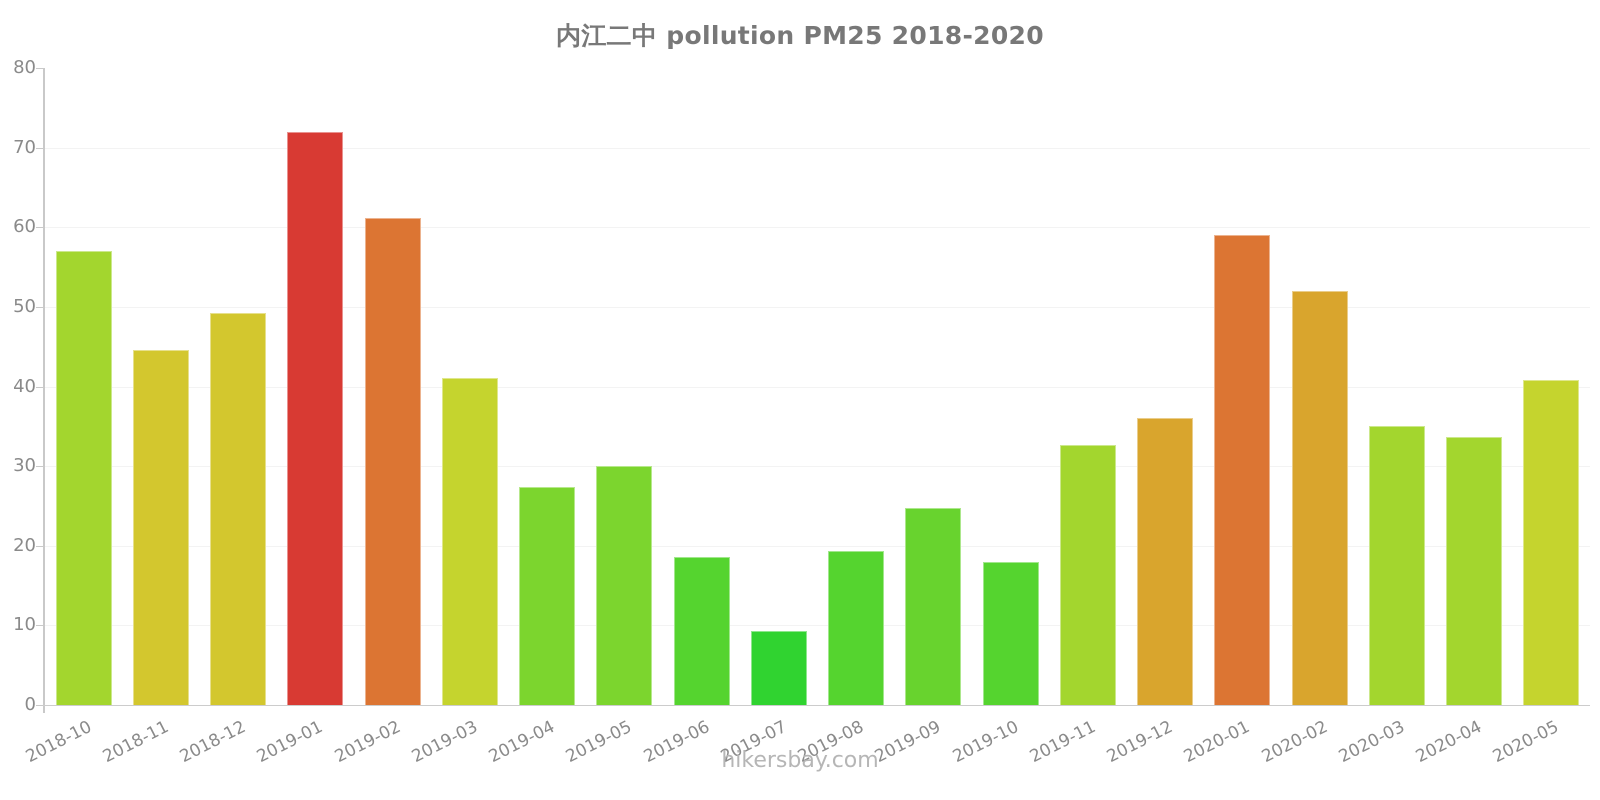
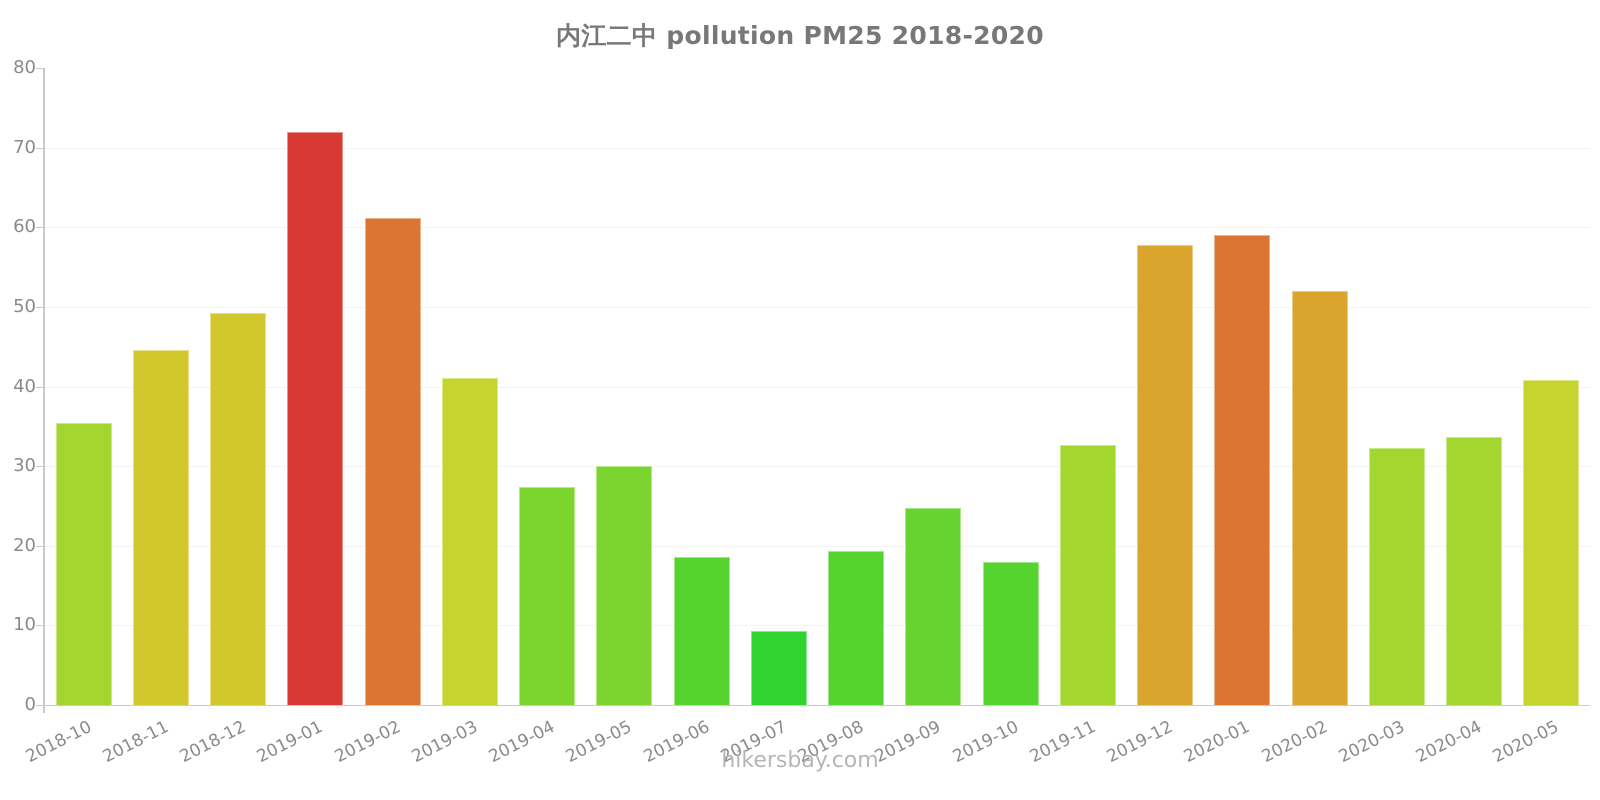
2018-10: 57 -> 35
2019-12: 36 -> 58
2020-03: 35 -> 32
